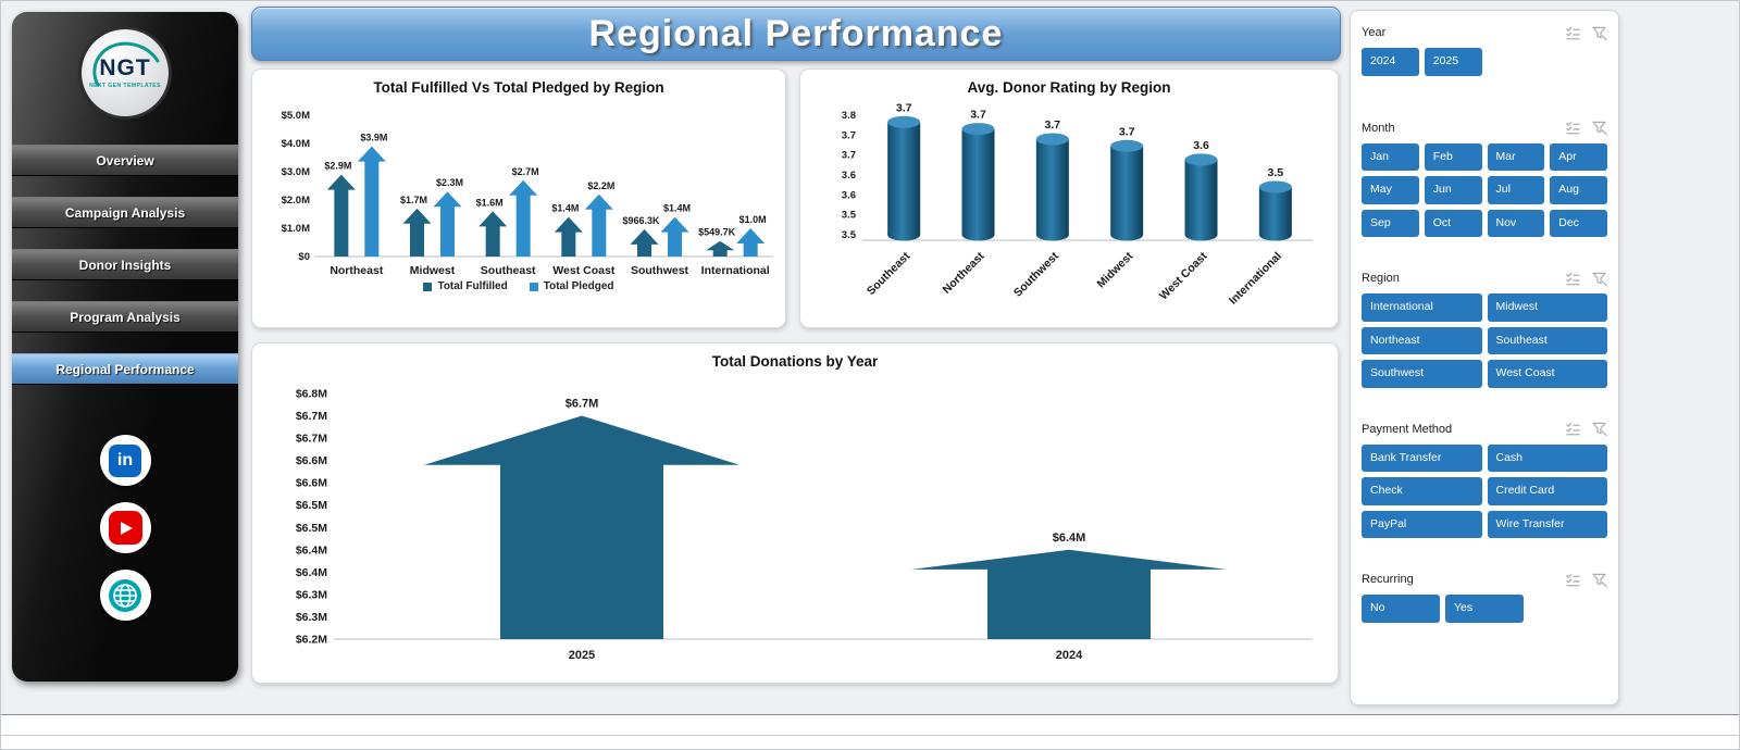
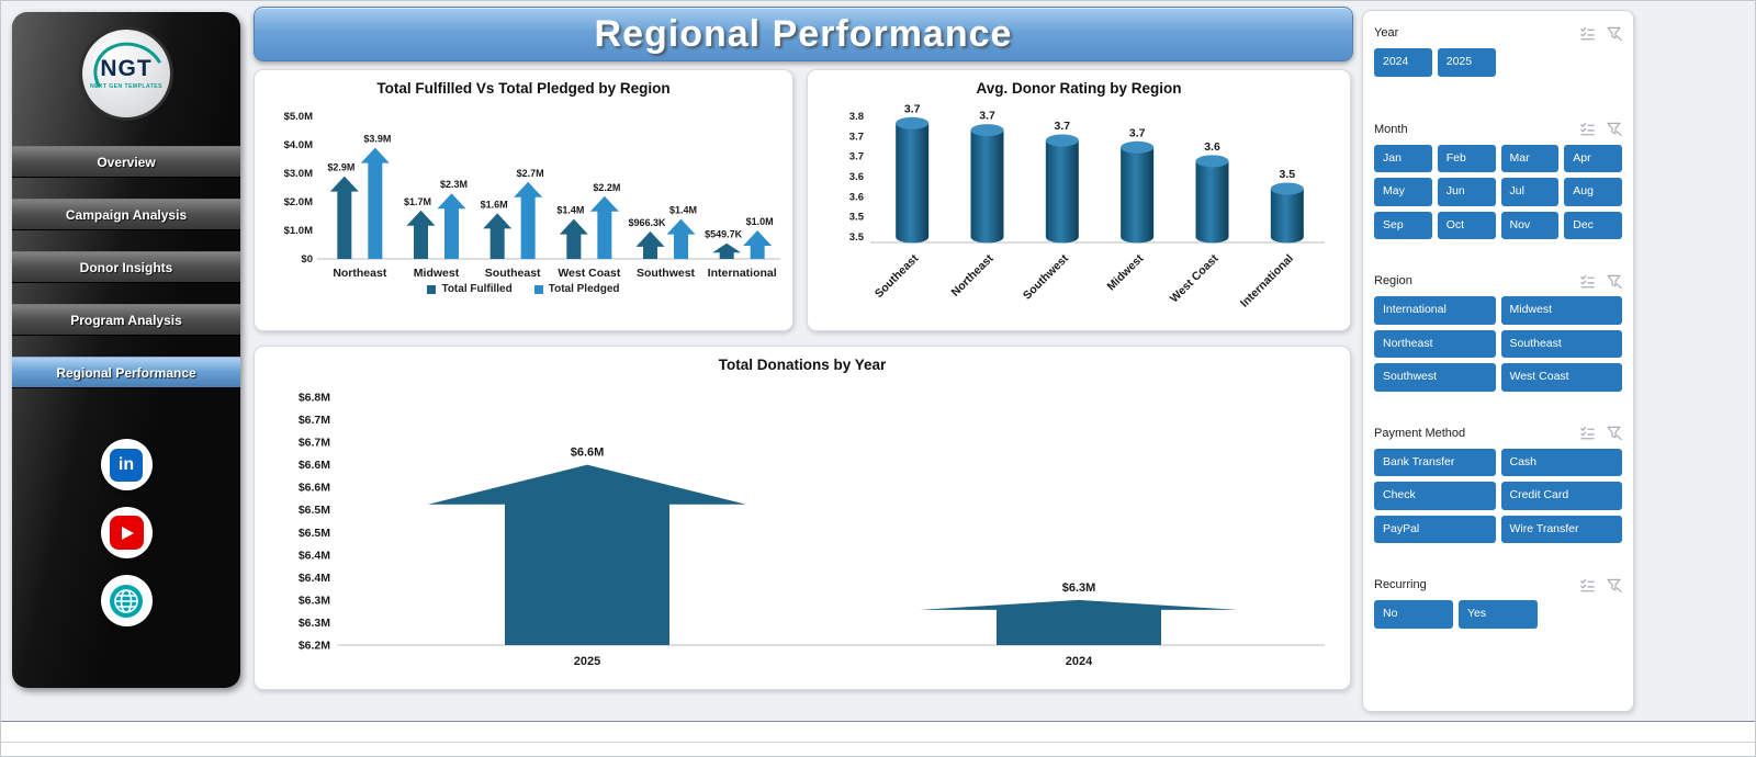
Total Donations by Year/2025: $6.7M -> $6.6M
Total Donations by Year/2024: $6.4M -> $6.3M
